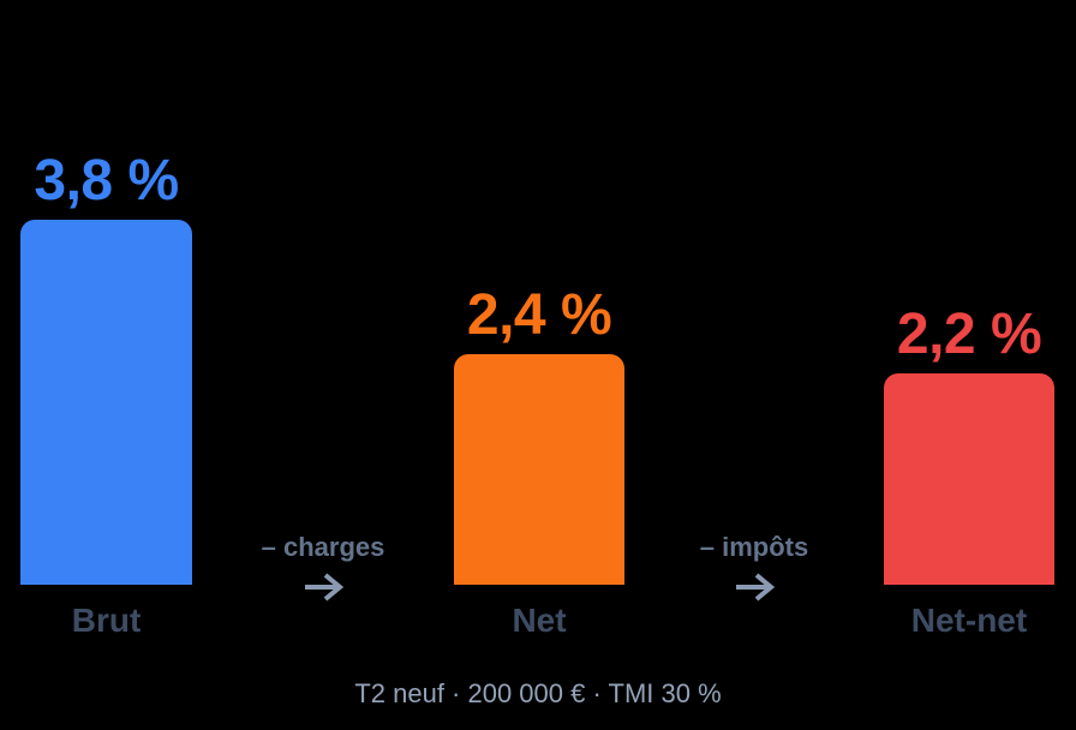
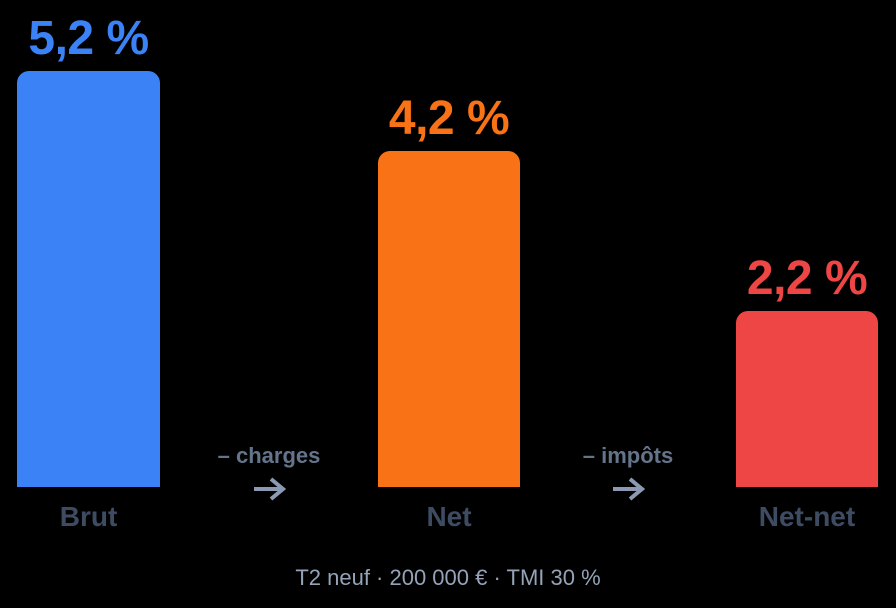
Brut: 3,8 -> 5,2
Net: 2,4 -> 4,2
